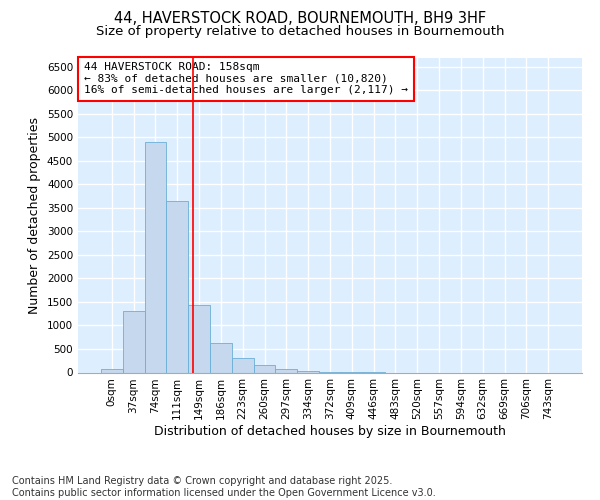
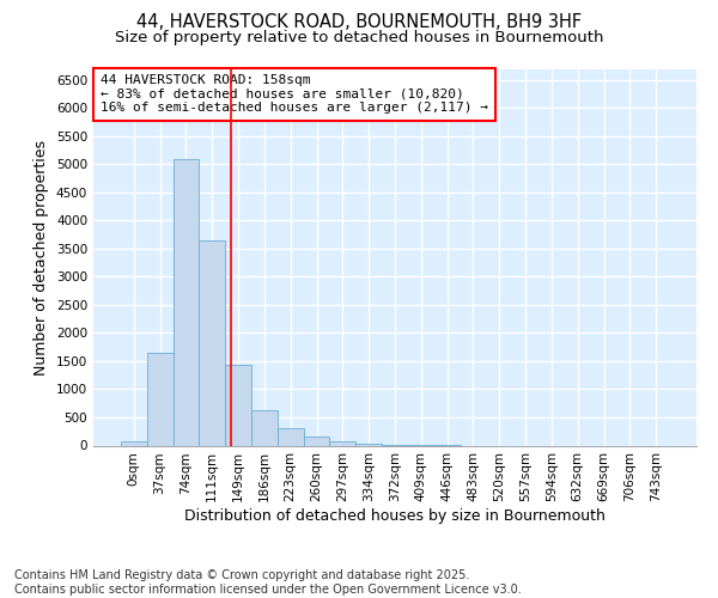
37sqm: 1300 -> 1650
74sqm: 4900 -> 5100
